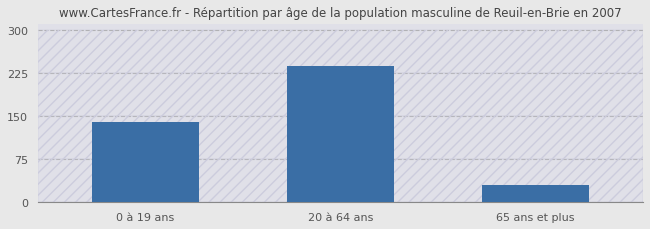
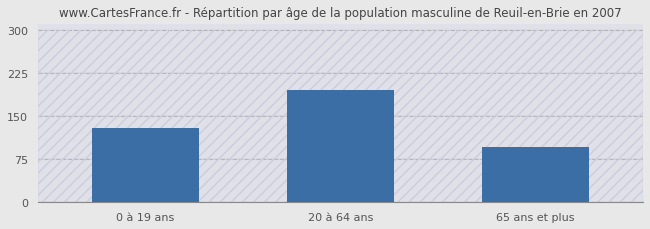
0 à 19 ans: 140 -> 130
20 à 64 ans: 238 -> 196
65 ans et plus: 30 -> 96
